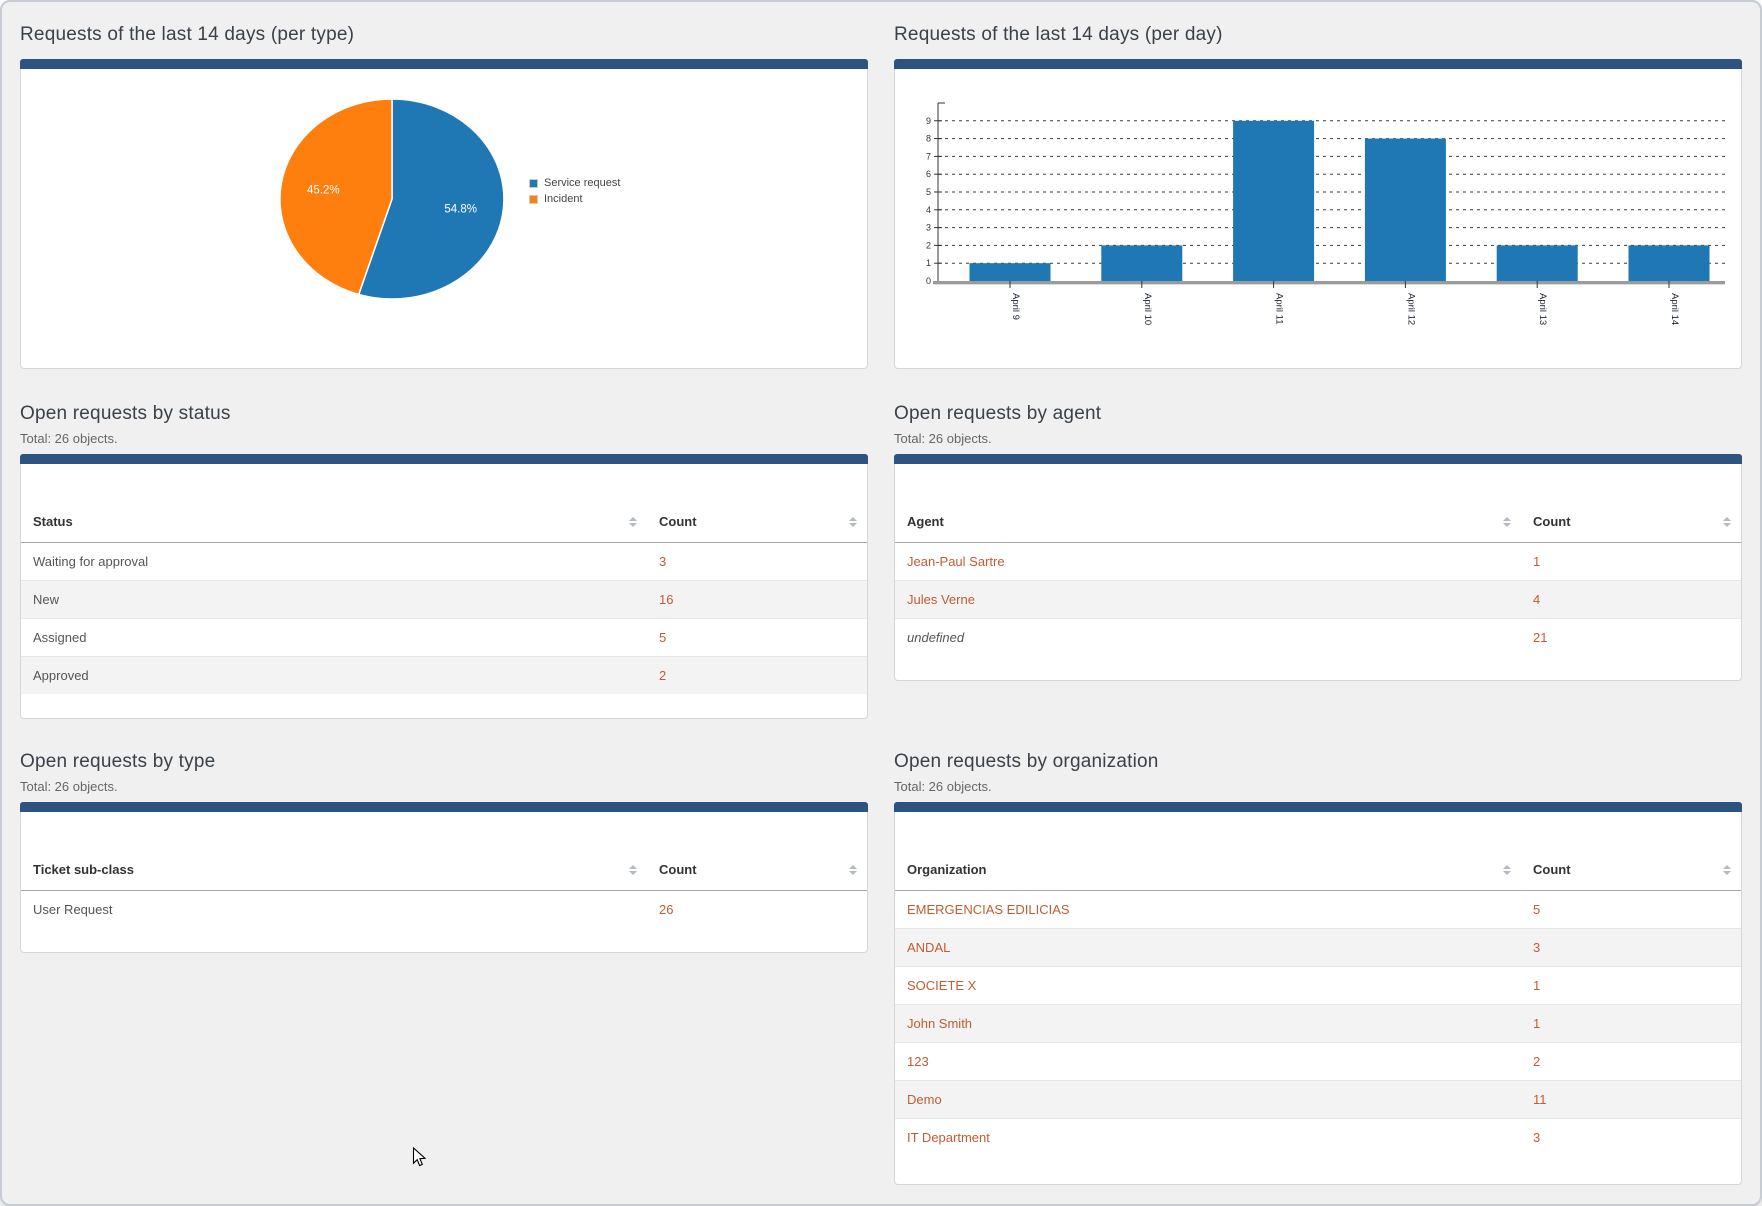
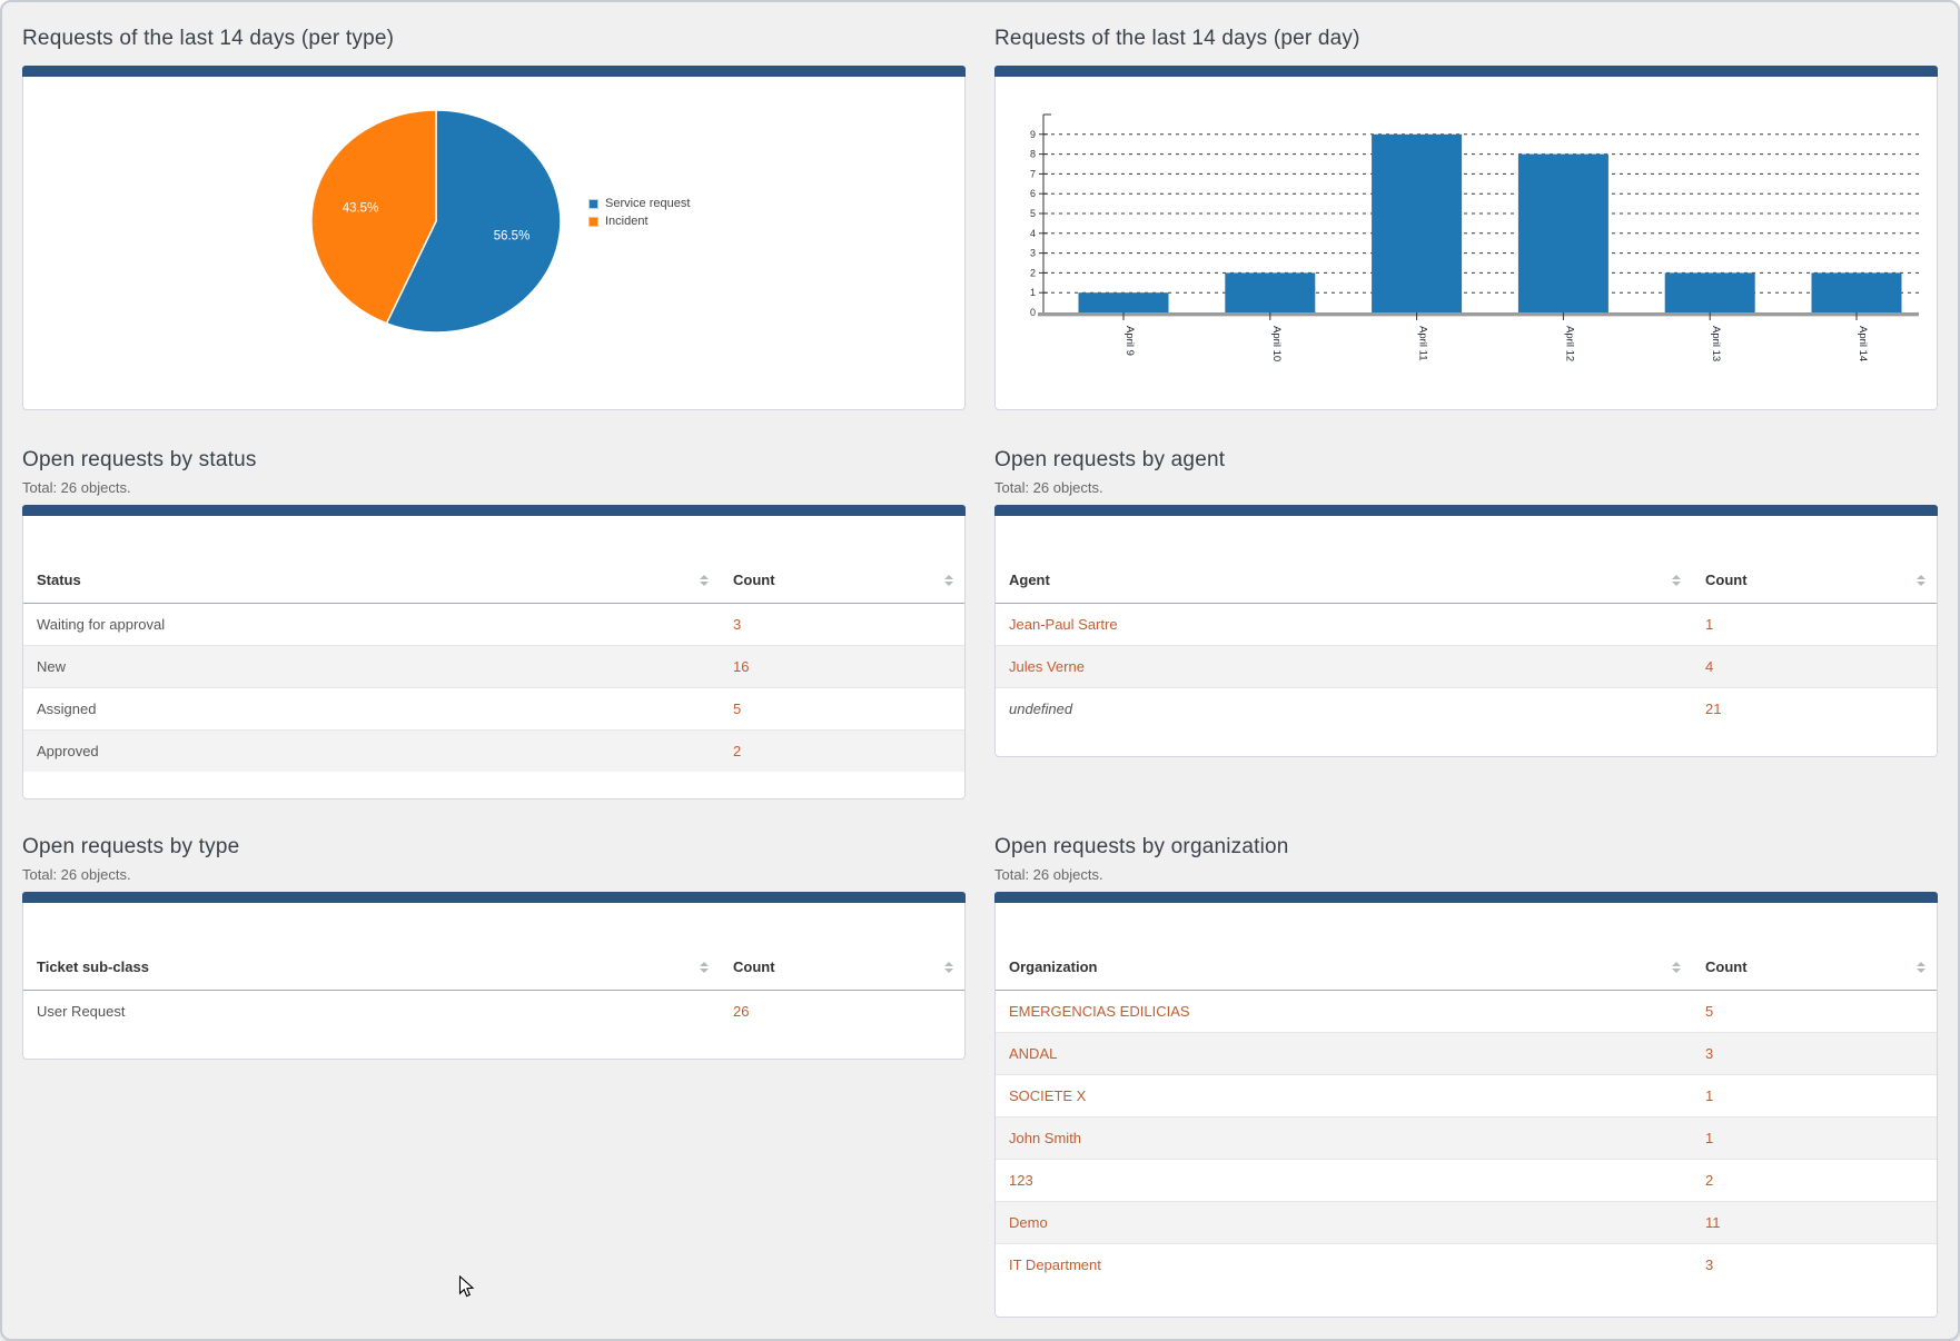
Requests of the last 14 days (per type)/Service request: 54.8% -> 56.5%
Requests of the last 14 days (per type)/Incident: 45.2% -> 43.5%
